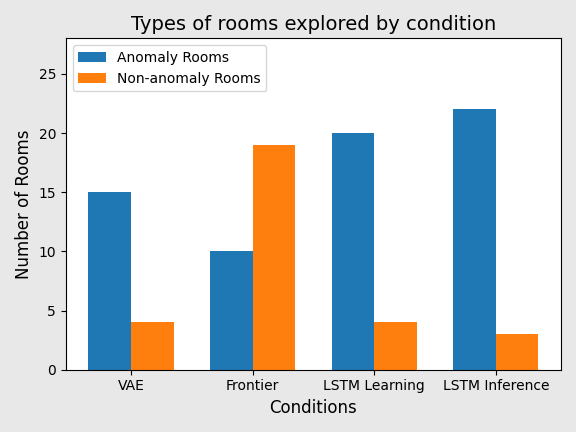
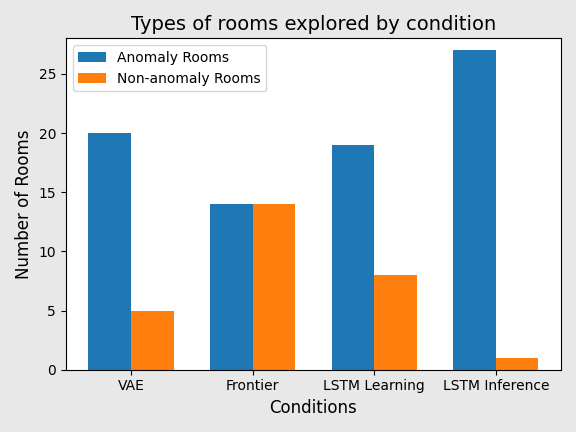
Anomaly Rooms/VAE: 15 -> 20
Non-anomaly Rooms/VAE: 4 -> 5
Anomaly Rooms/Frontier: 10 -> 14
Non-anomaly Rooms/Frontier: 19 -> 14
Anomaly Rooms/LSTM Learning: 20 -> 19
Non-anomaly Rooms/LSTM Learning: 4 -> 8
Anomaly Rooms/LSTM Inference: 22 -> 27
Non-anomaly Rooms/LSTM Inference: 3 -> 1
